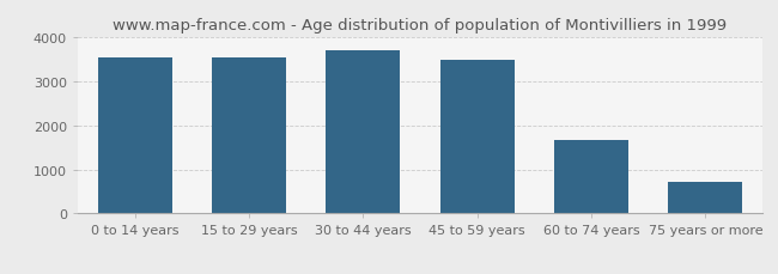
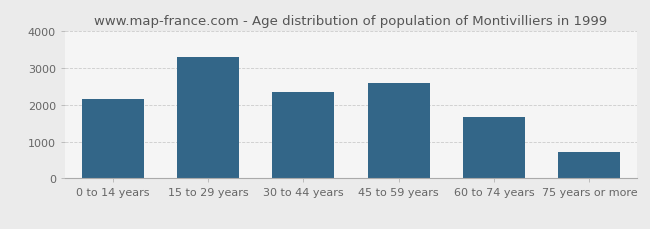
0 to 14 years: 3540 -> 2150
15 to 29 years: 3540 -> 3300
30 to 44 years: 3710 -> 2350
45 to 59 years: 3480 -> 2600
